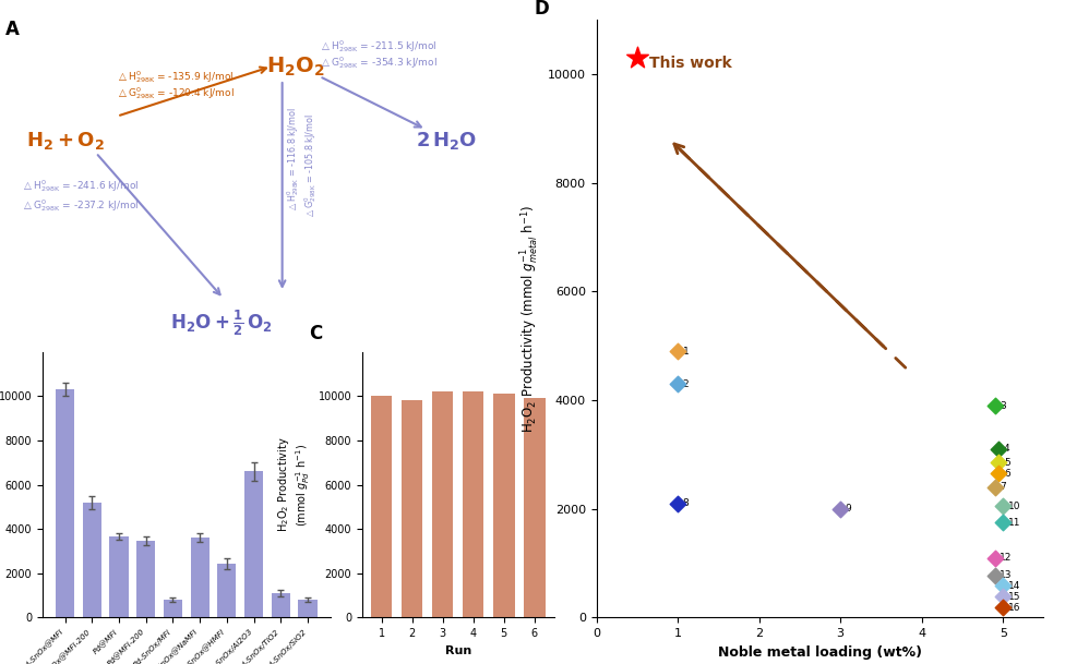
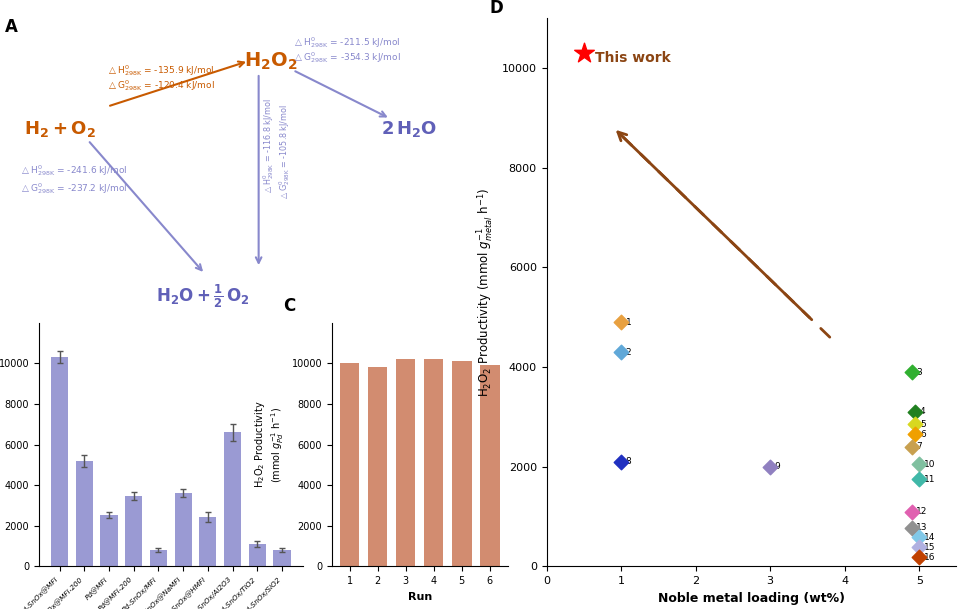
Pd@MFI: 3650 -> 2550
